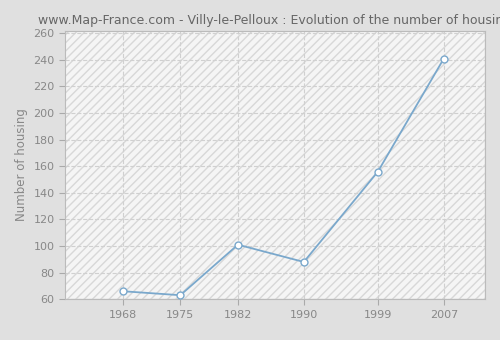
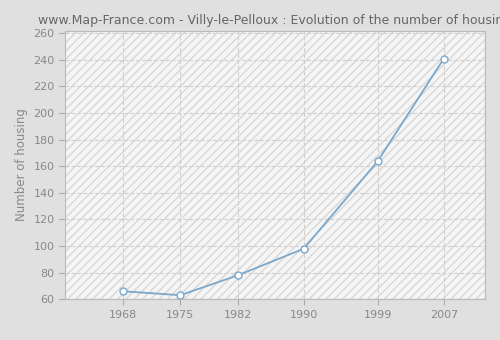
1982: 101 -> 78
1990: 88 -> 98
1999: 156 -> 164
